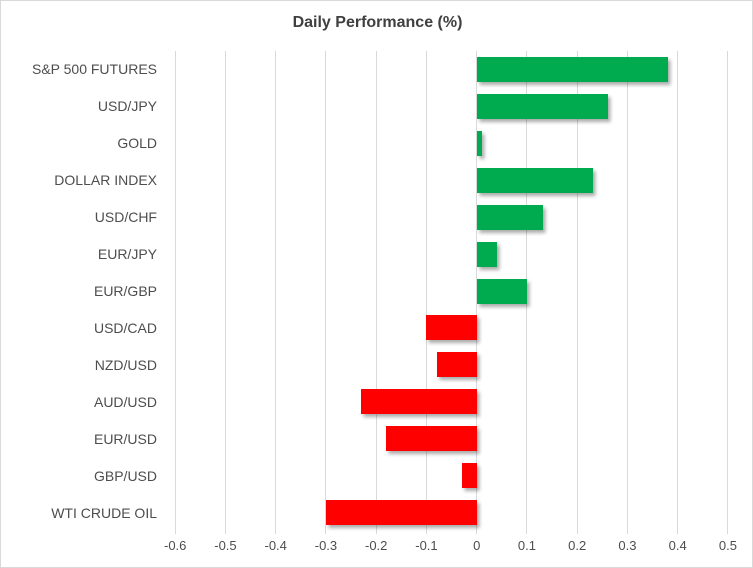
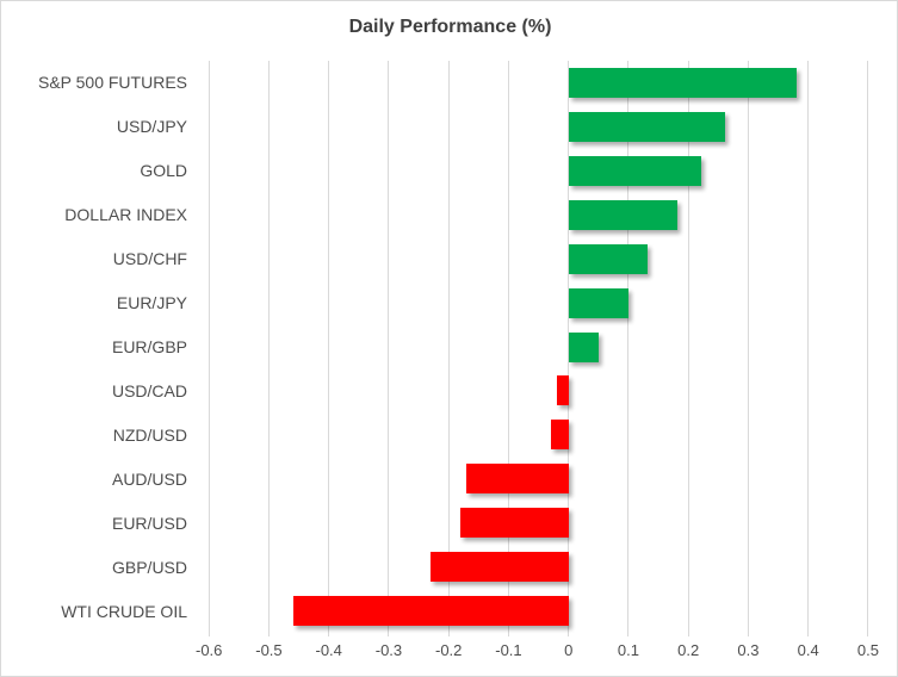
GOLD: 0.01 -> 0.22
DOLLAR INDEX: 0.23 -> 0.18
EUR/JPY: 0.04 -> 0.10
EUR/GBP: 0.10 -> 0.05
USD/CAD: -0.10 -> -0.02
NZD/USD: -0.08 -> -0.03
AUD/USD: -0.23 -> -0.17
GBP/USD: -0.03 -> -0.23
WTI CRUDE OIL: -0.30 -> -0.46
